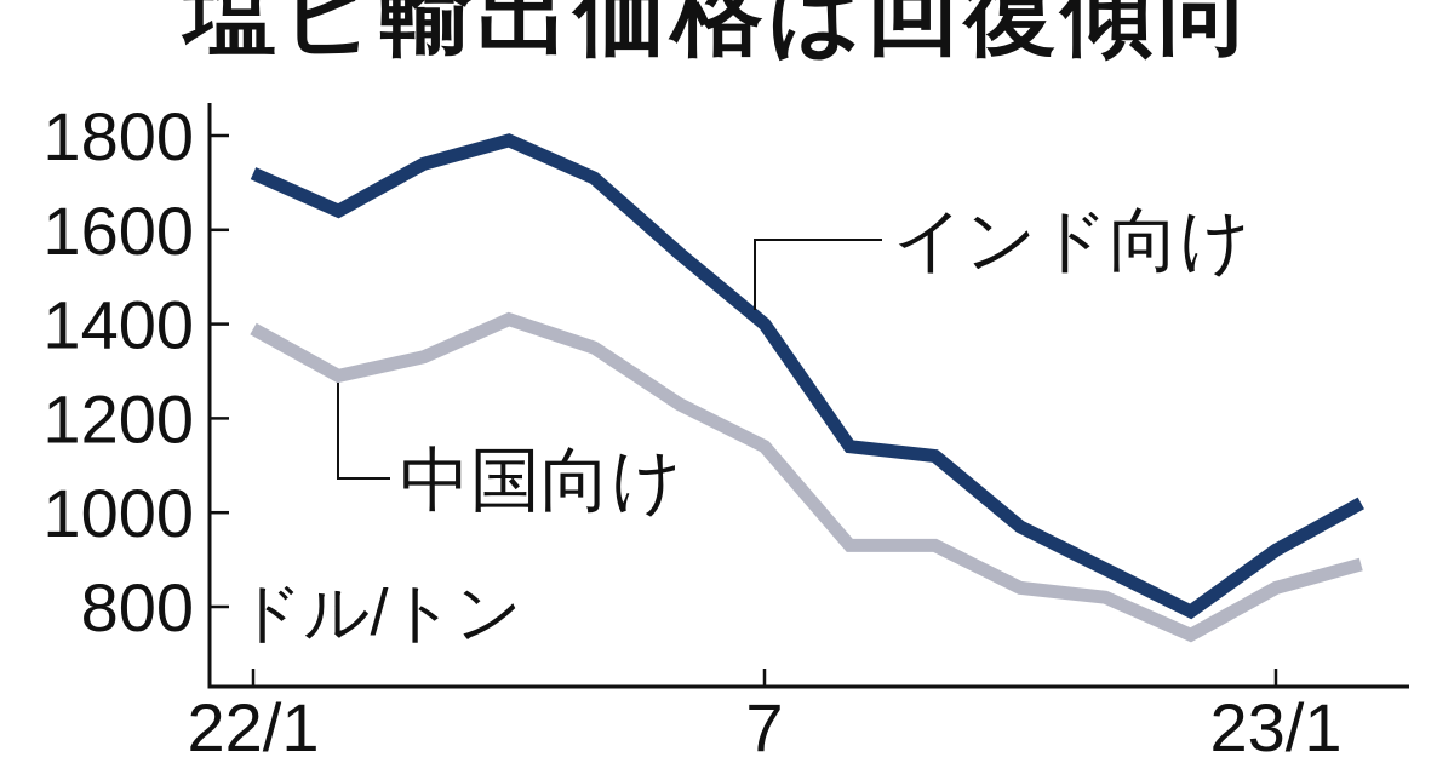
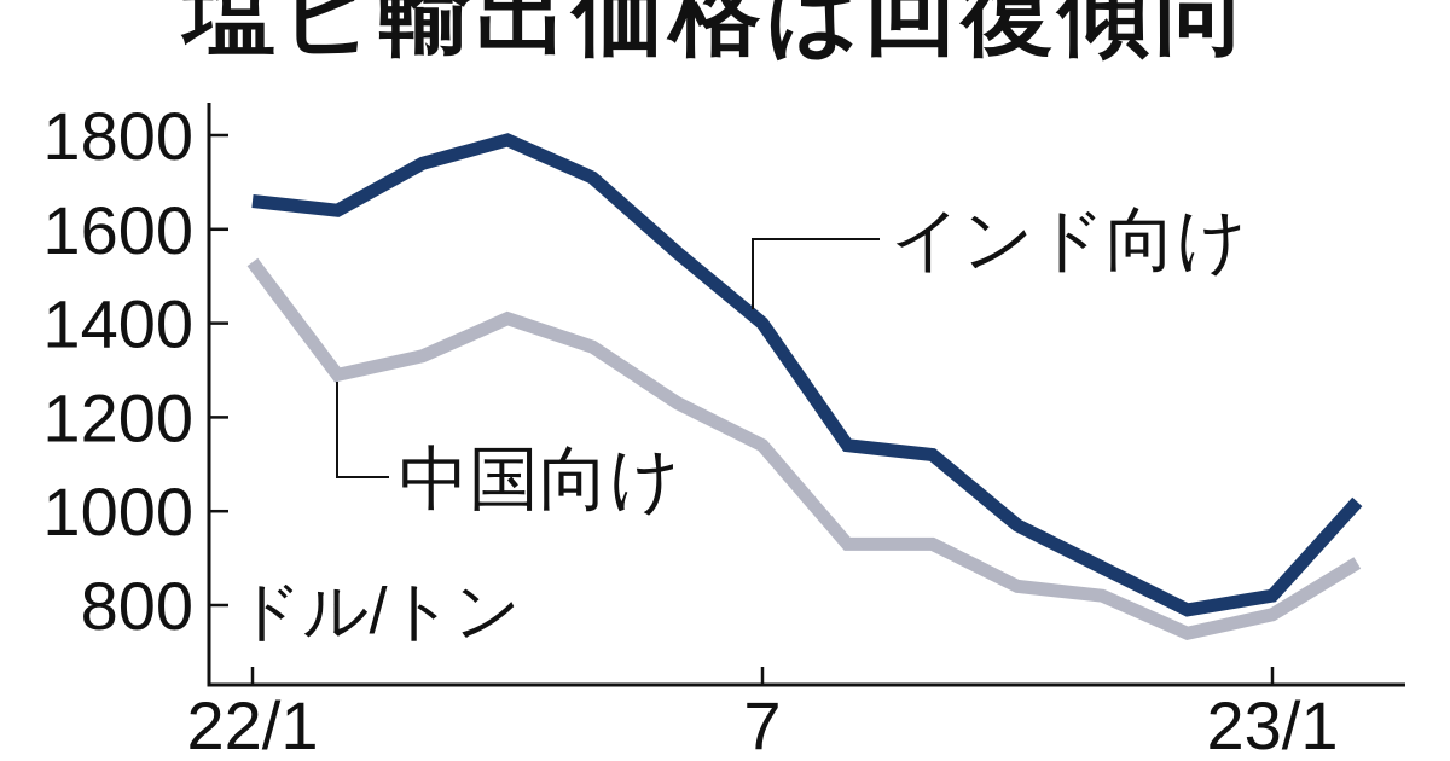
インド向け/22/1: 1720 -> 1660
中国向け/22/1: 1390 -> 1530
インド向け/23/1: 920 -> 820
中国向け/23/1: 840 -> 780
